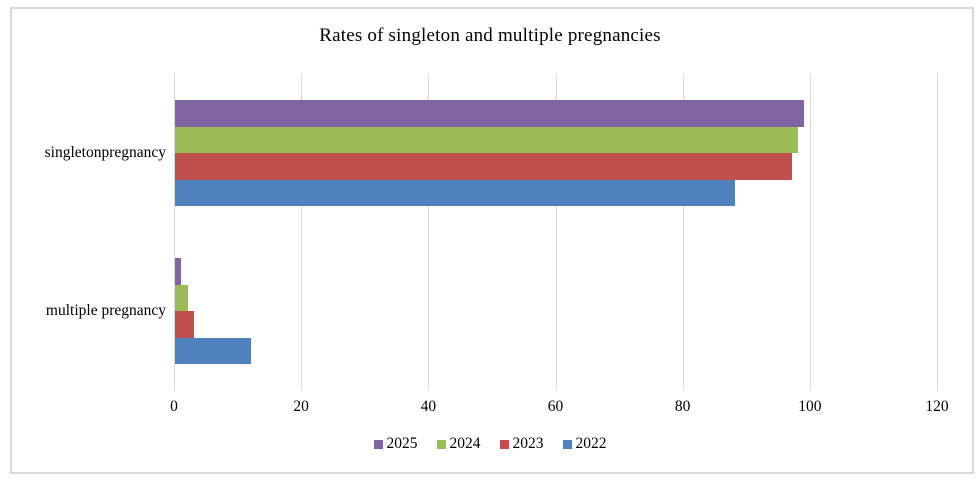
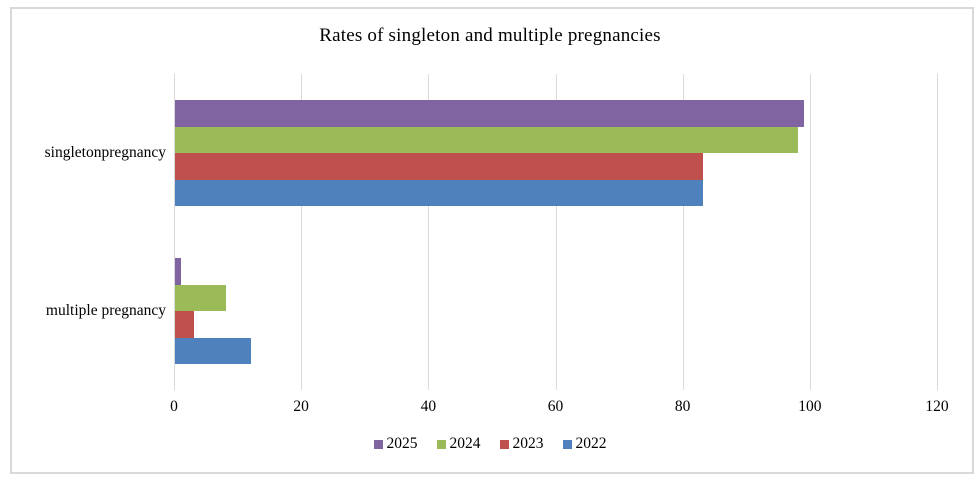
2023/singletonpregnancy: 97 -> 83
2022/singletonpregnancy: 88 -> 83
2024/multiple pregnancy: 2 -> 8
